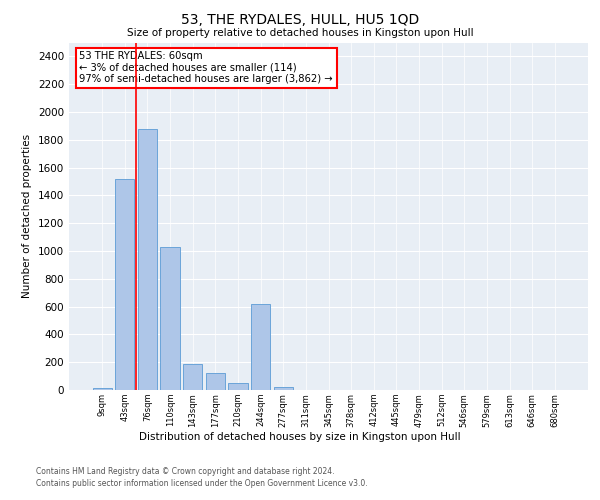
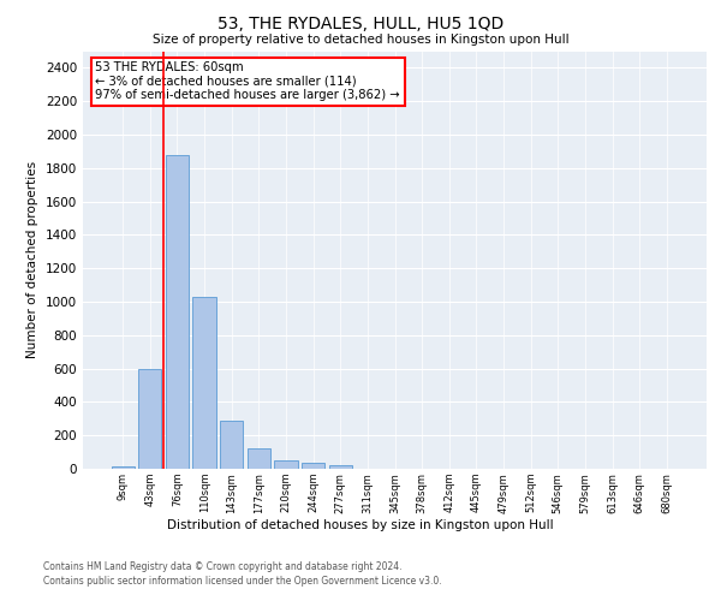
43sqm: 1520 -> 600
143sqm: 190 -> 290
244sqm: 620 -> 40
